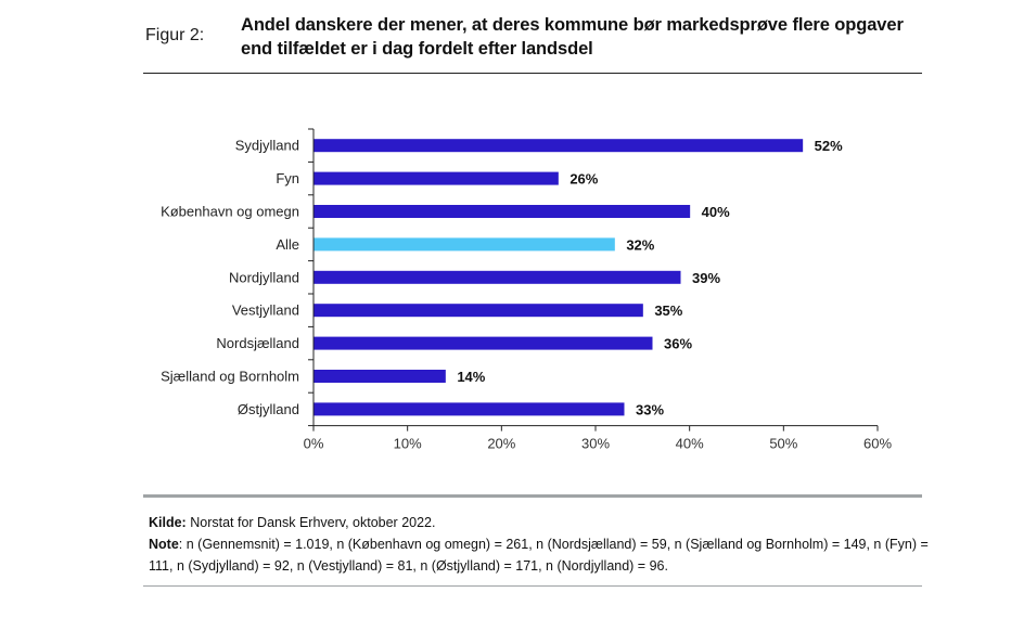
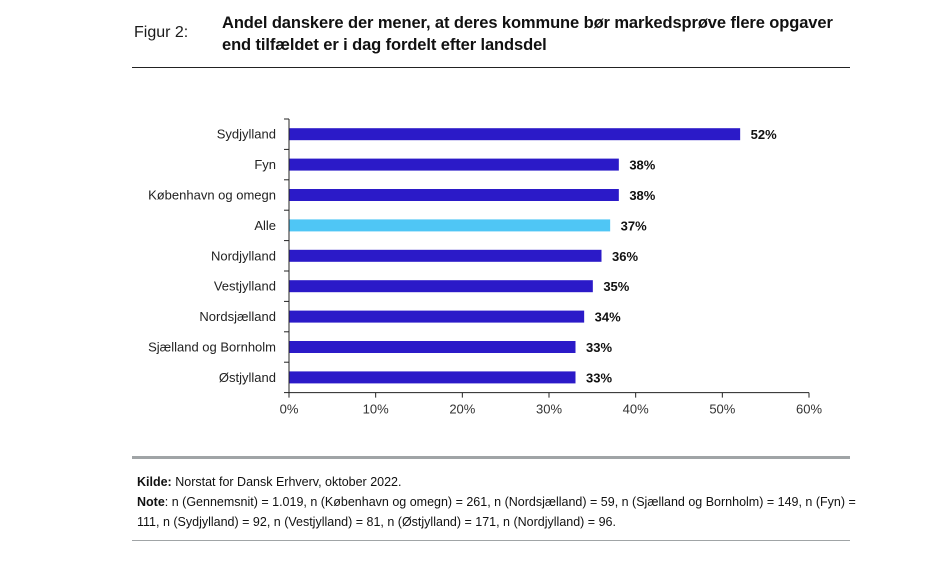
Fyn: 26% -> 38%
København og omegn: 40% -> 38%
Alle: 32% -> 37%
Nordjylland: 39% -> 36%
Nordsjælland: 36% -> 34%
Sjælland og Bornholm: 14% -> 33%
